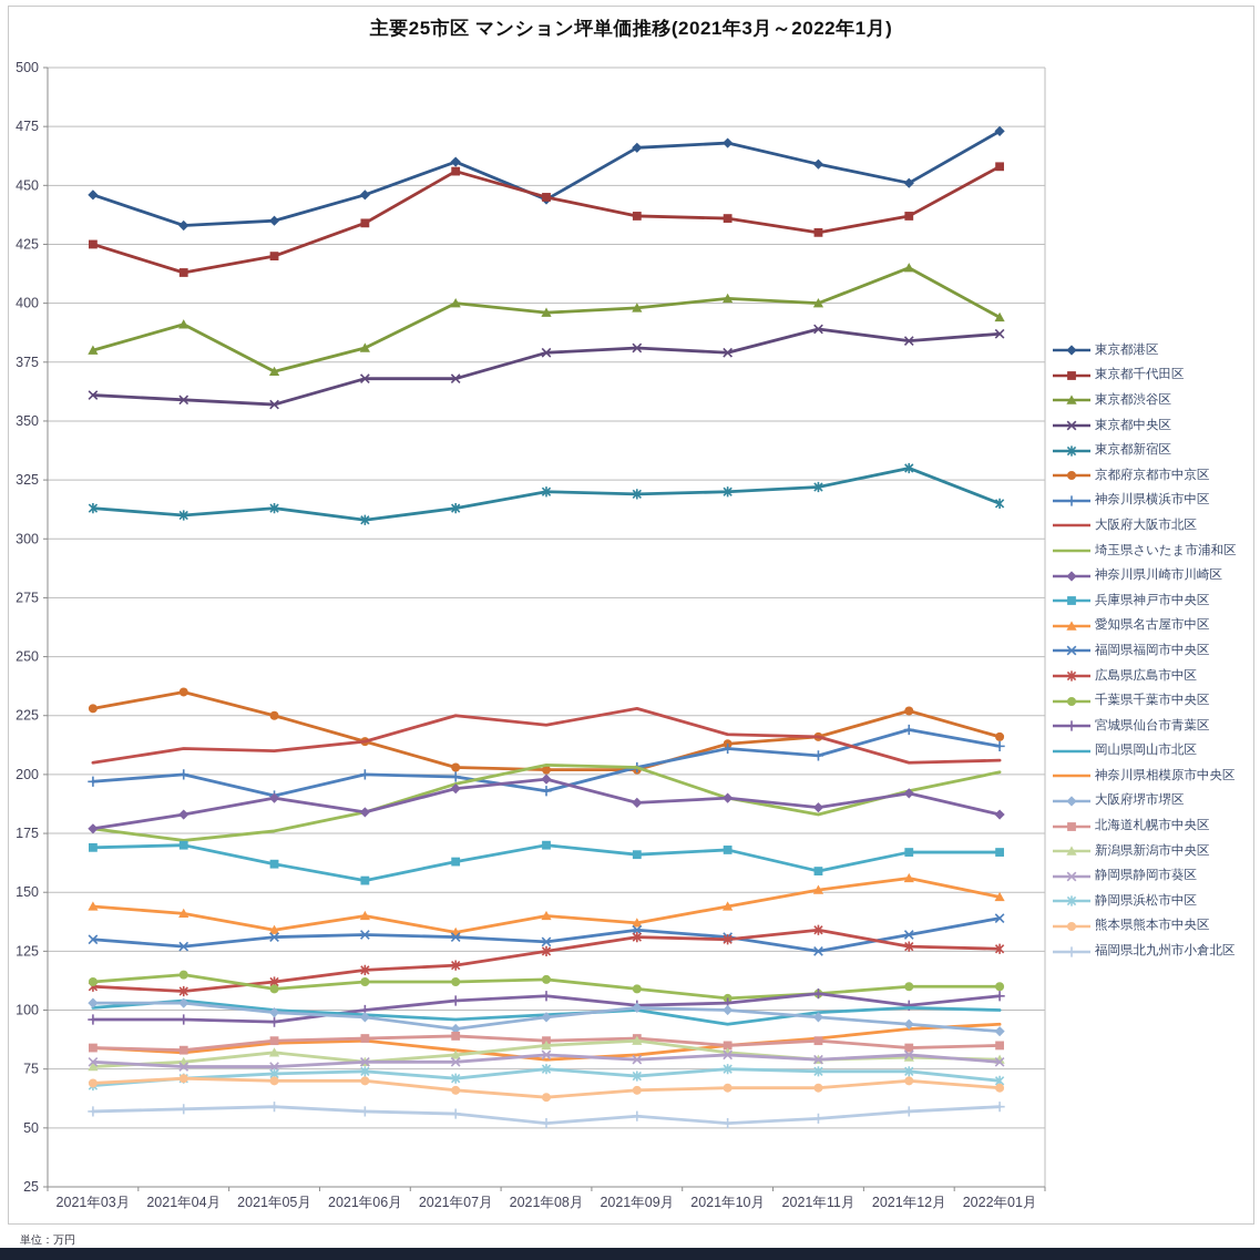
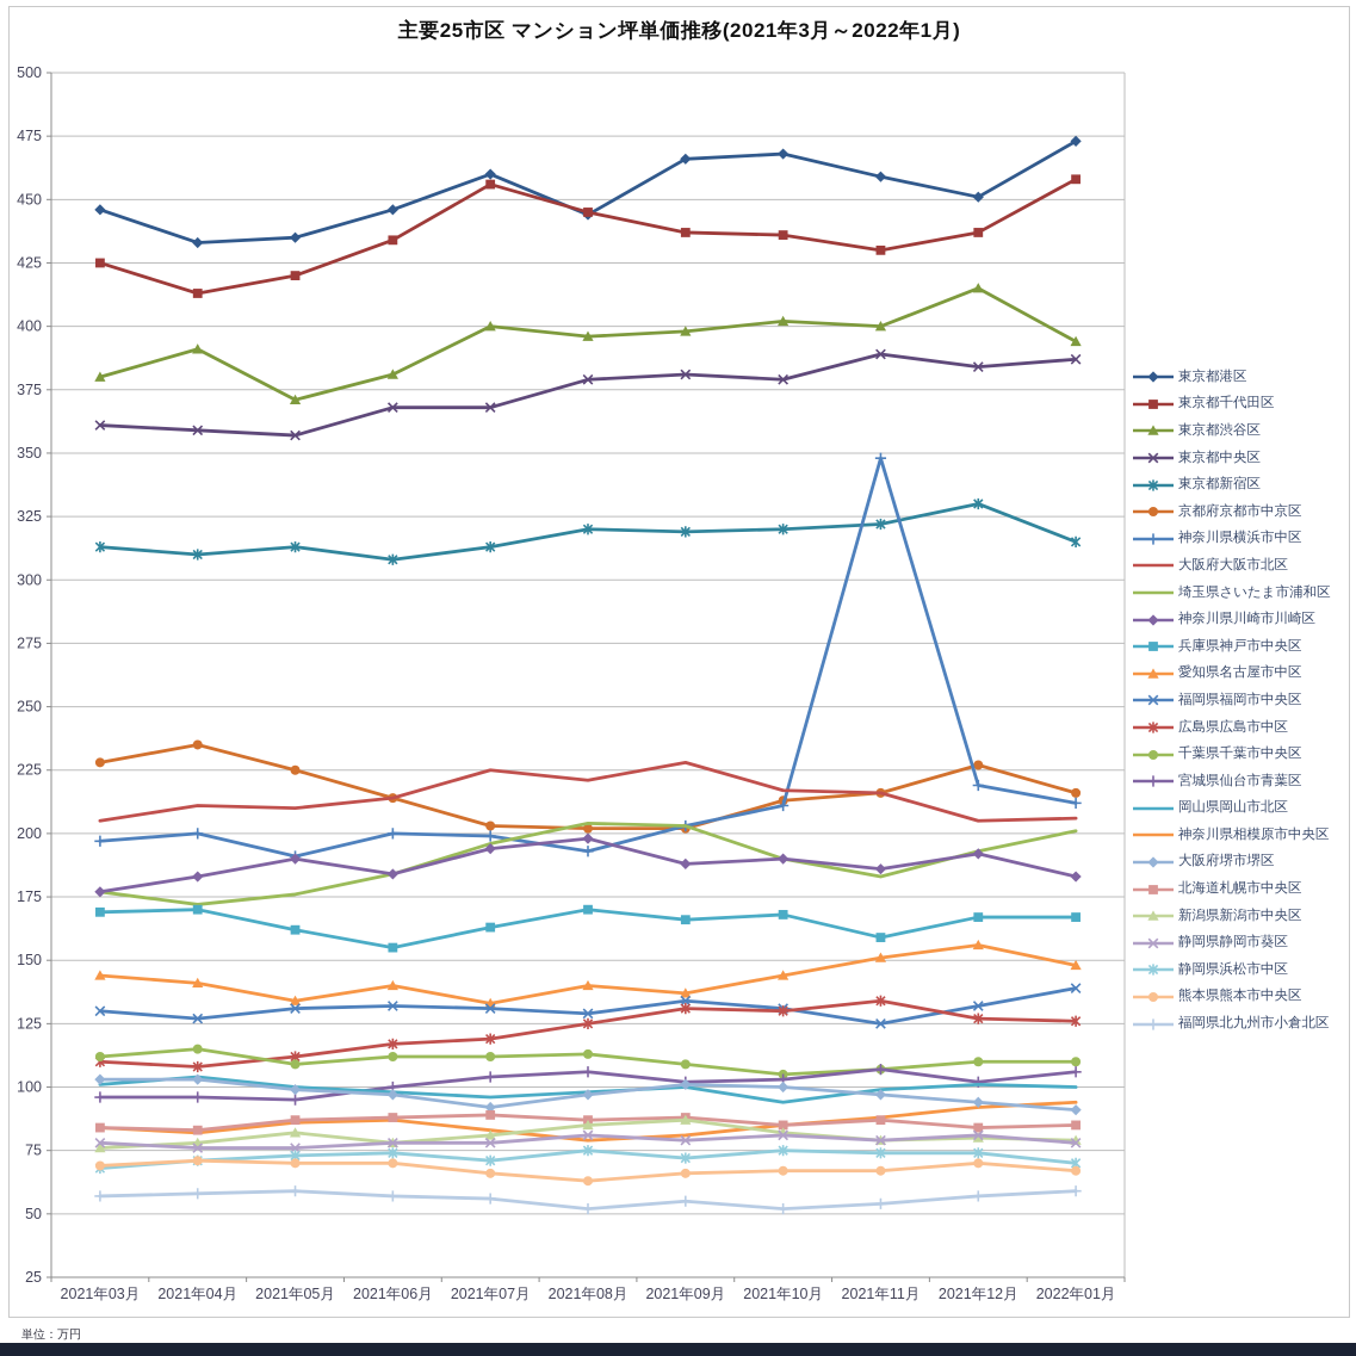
神奈川県横浜市中区/2021年11月: 208 -> 348
